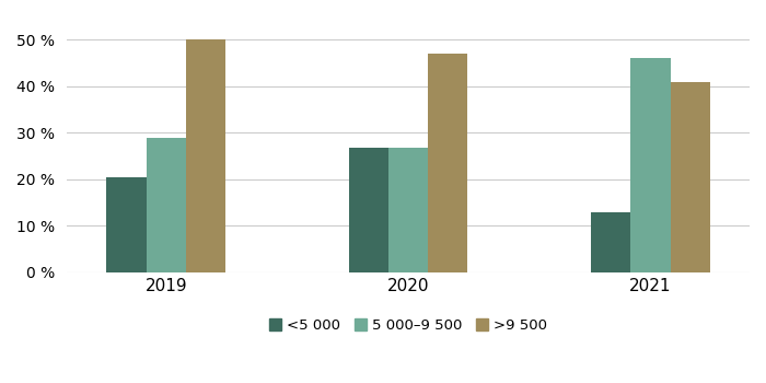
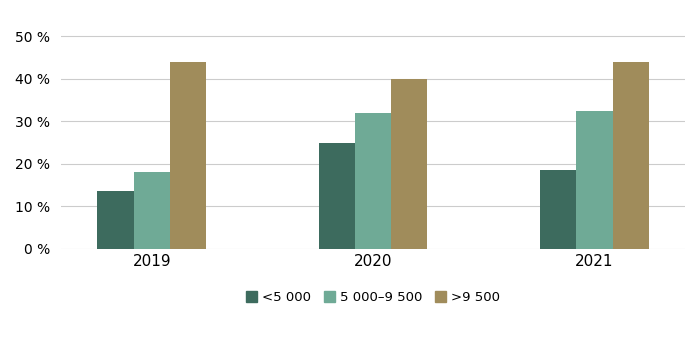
<5 000/2019: 20.5 % -> 13.5 %
5 000–9 500/2019: 29.0 % -> 18.0 %
>9 500/2019: 50 % -> 44 %
<5 000/2020: 26.7 % -> 25.0 %
5 000–9 500/2020: 26.7 % -> 32.0 %
>9 500/2020: 47 % -> 40 %
<5 000/2021: 13.0 % -> 18.5 %
5 000–9 500/2021: 46.0 % -> 32.5 %
>9 500/2021: 41 % -> 44 %
